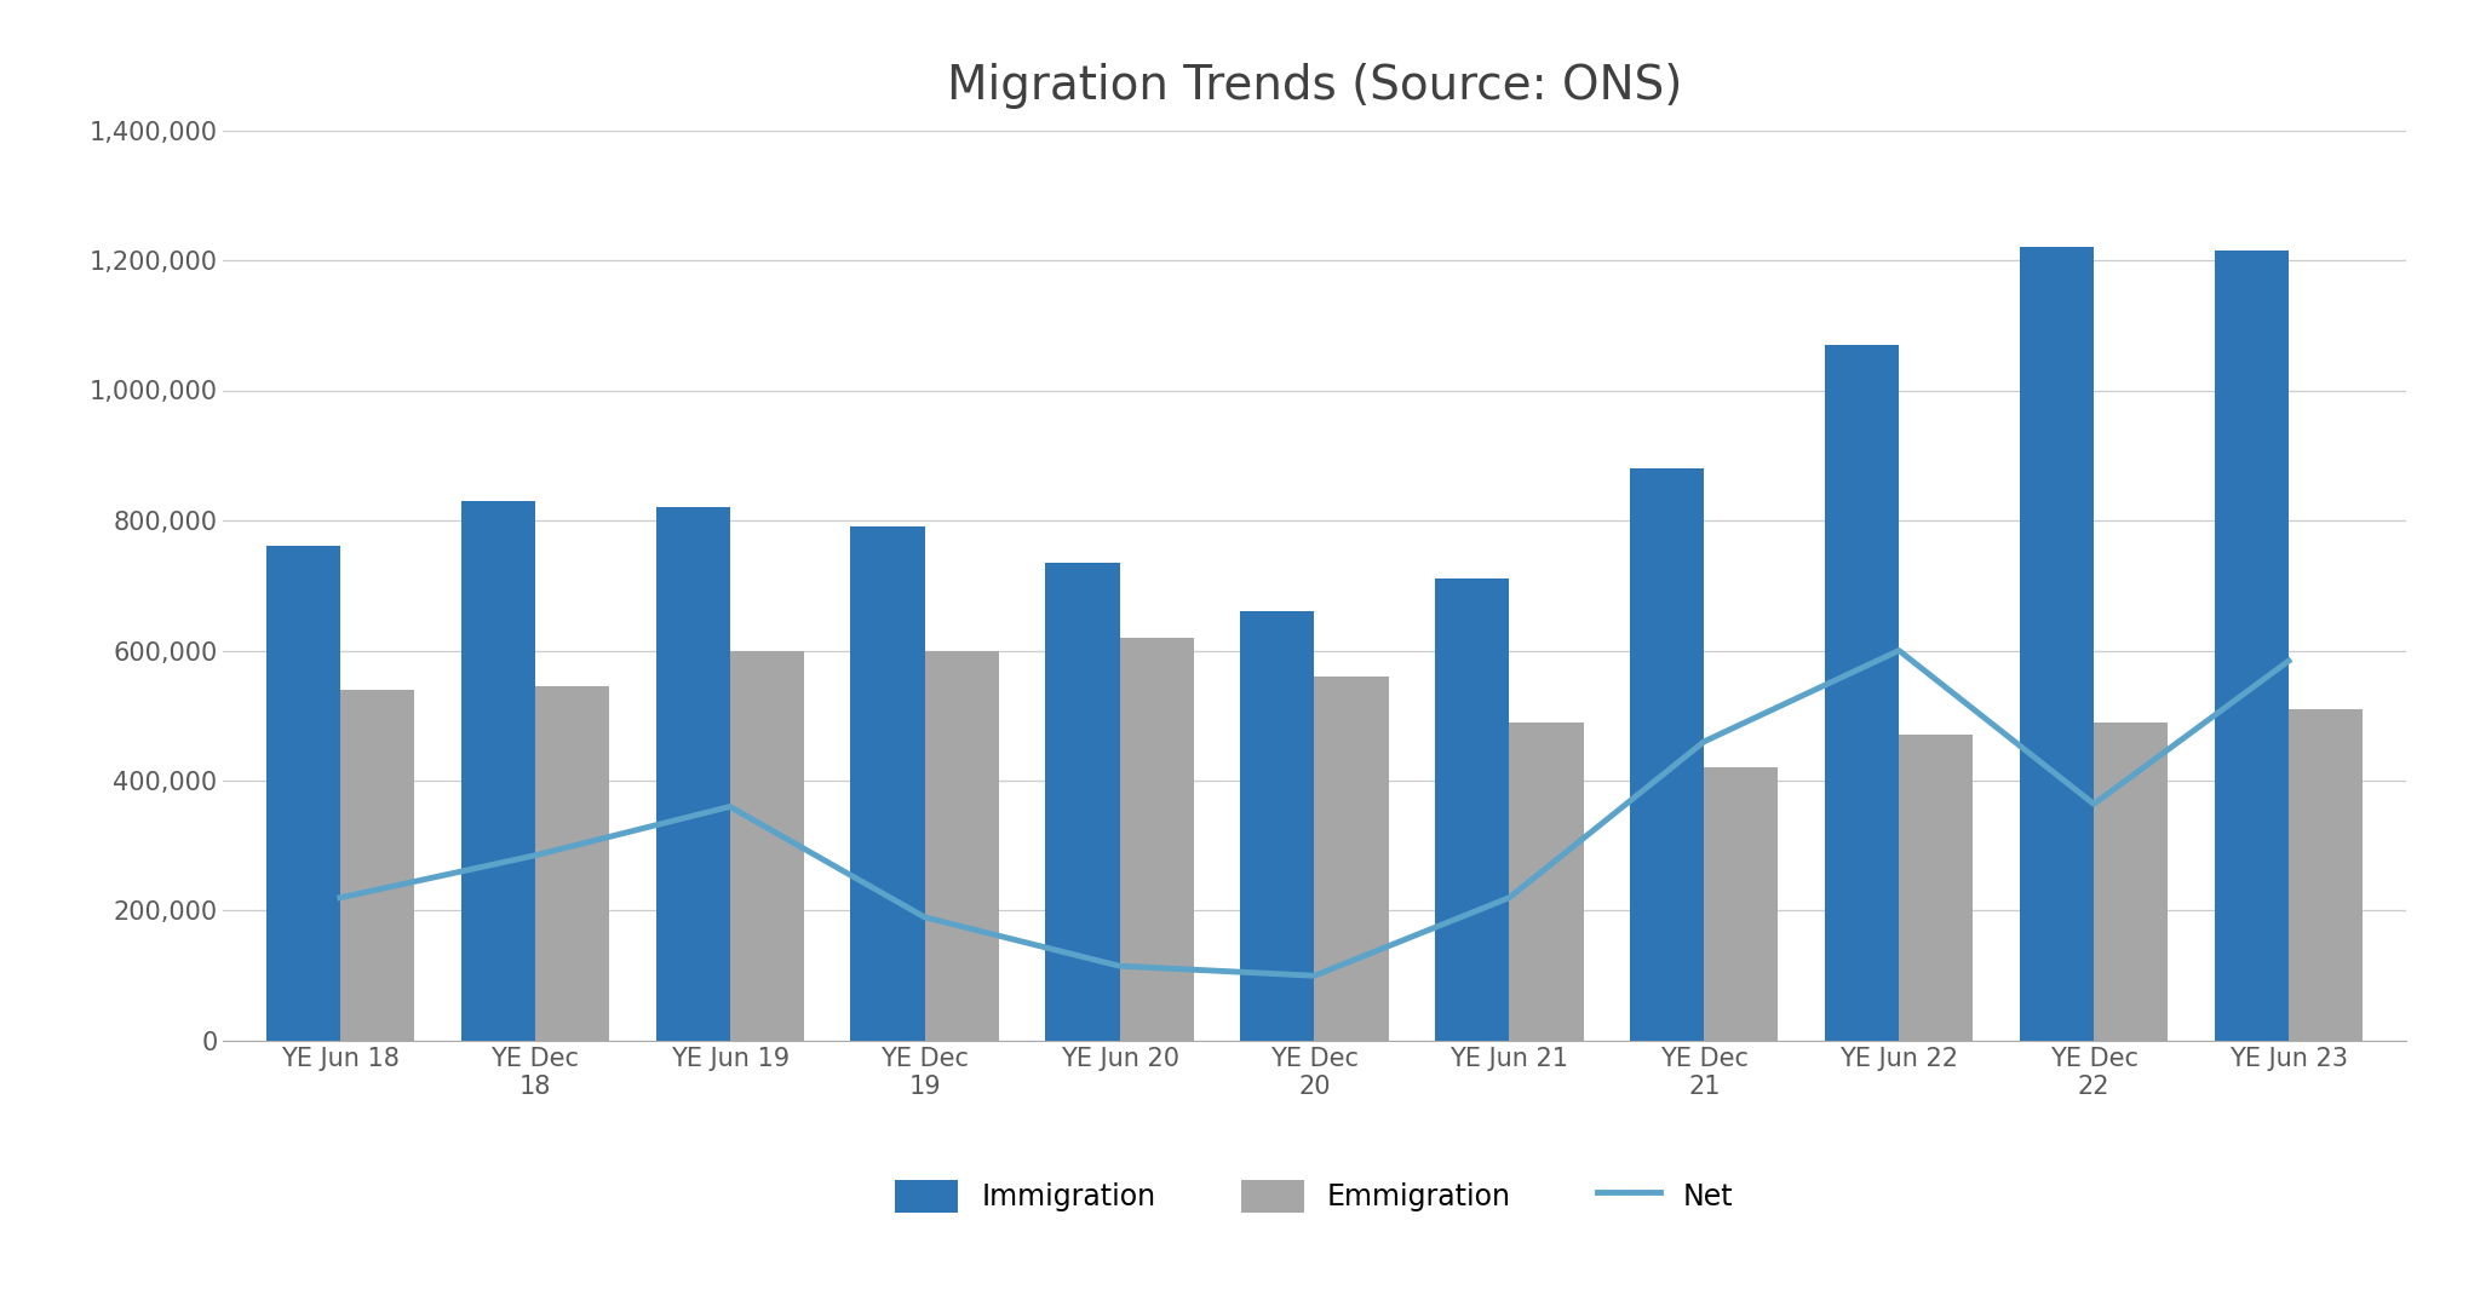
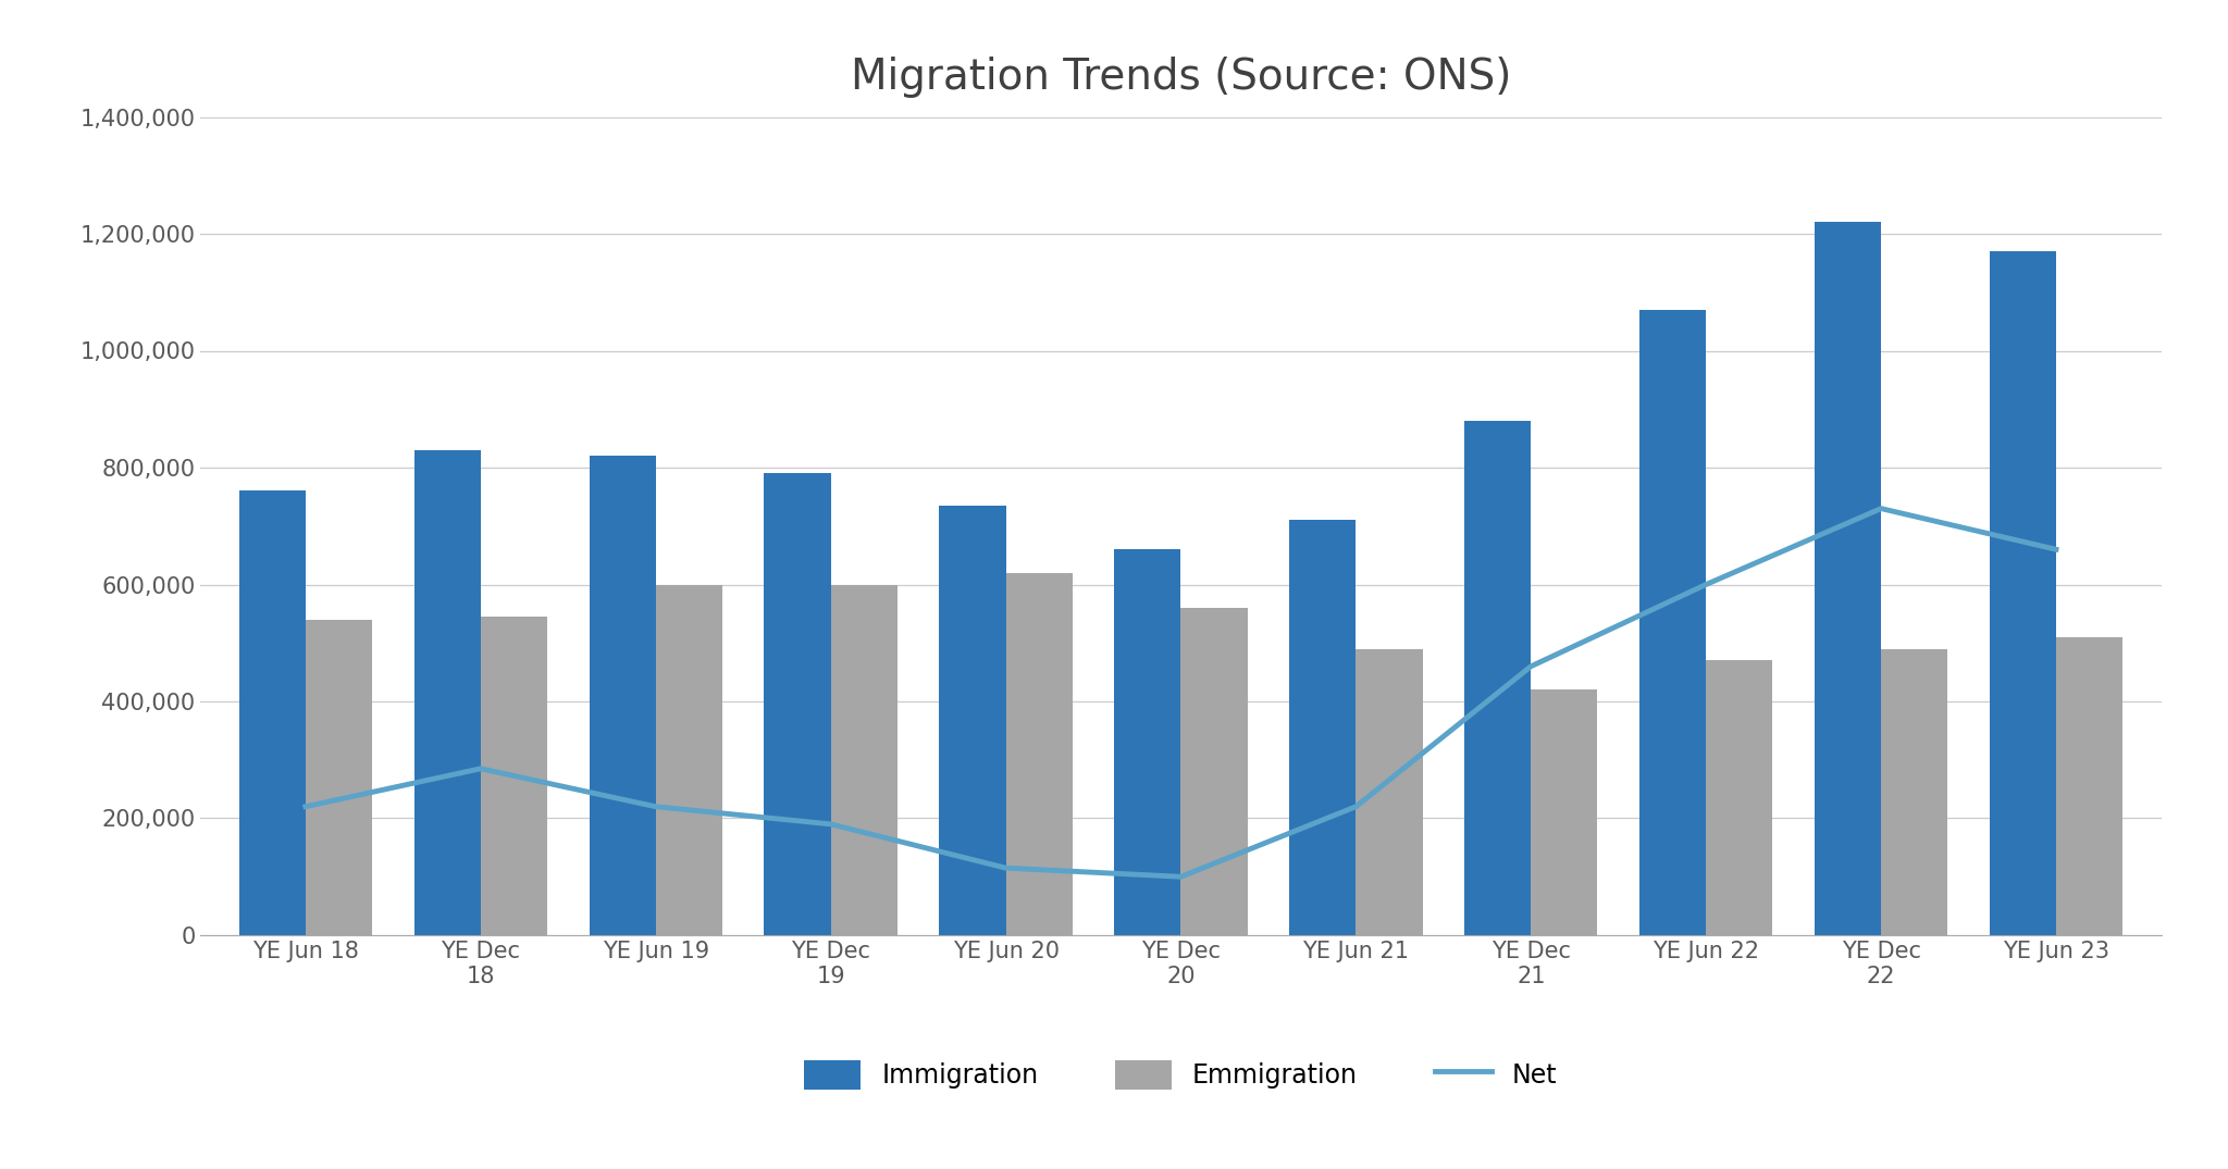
Net/YE Jun 19: 360,000 -> 220,000
Net/YE Dec 22: 364,000 -> 730,000
Immigration/YE Jun 23: 1,214,000 -> 1,170,000
Net/YE Jun 23: 584,000 -> 660,000
